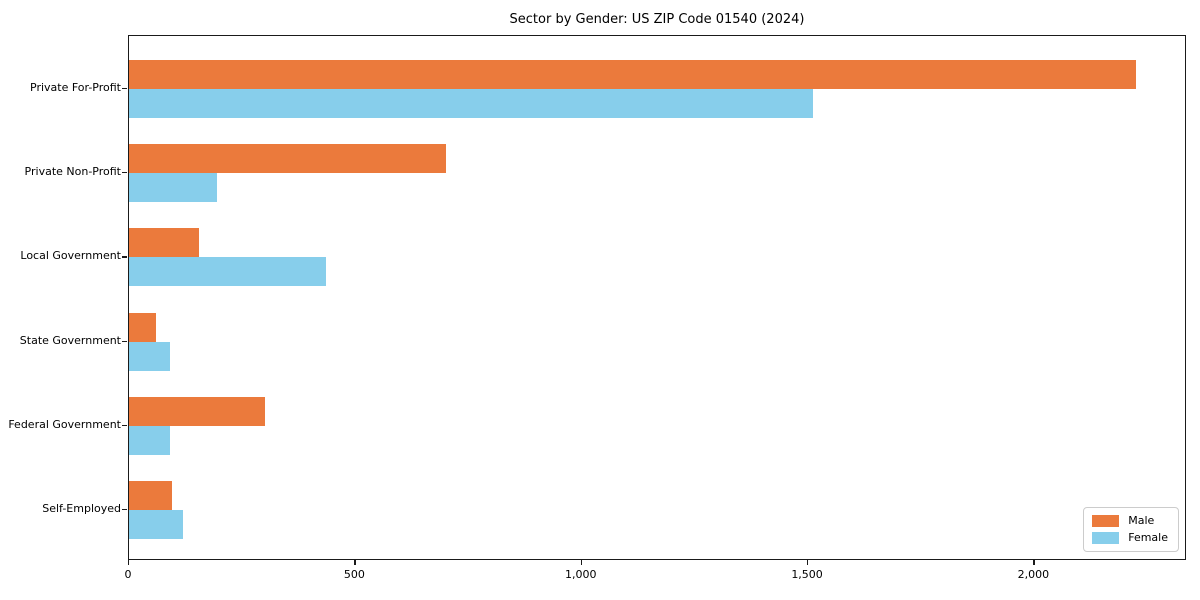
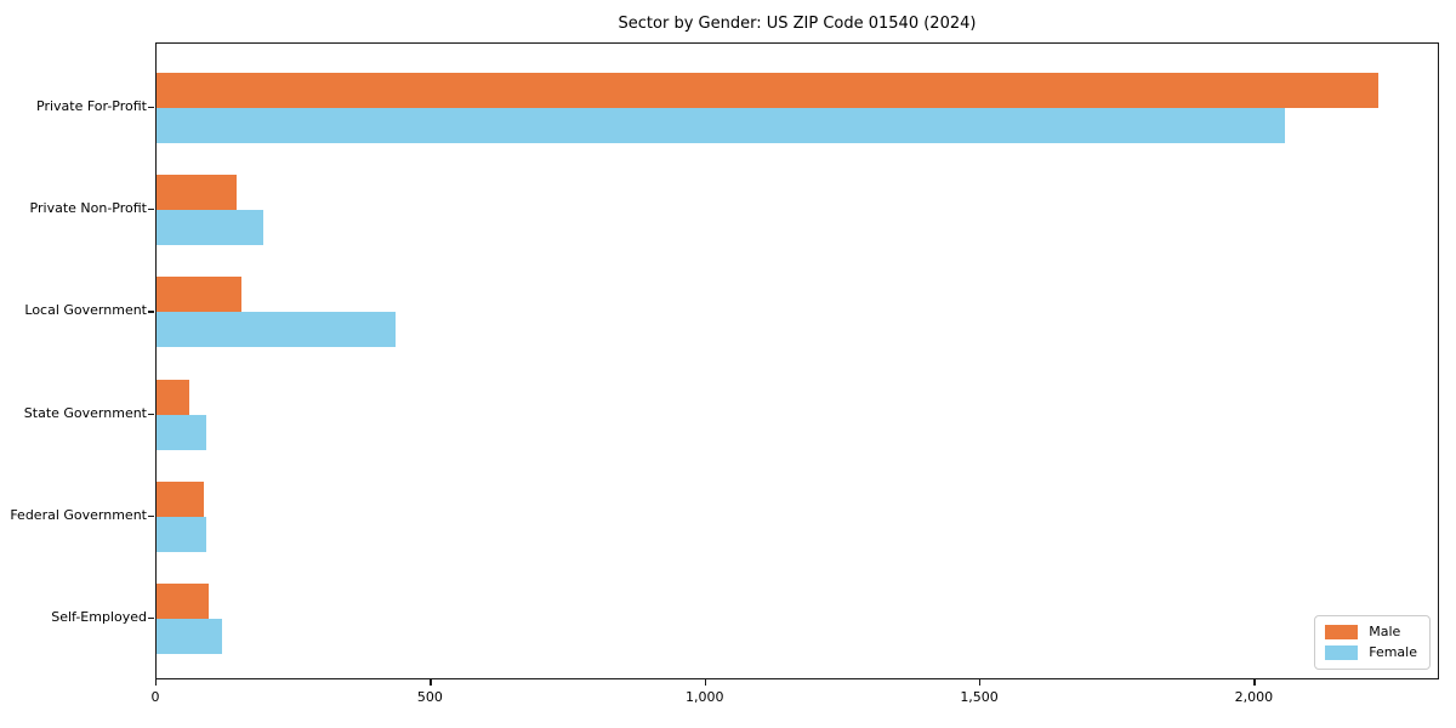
Female/Private For-Profit: 1510 -> 2060
Male/Private Non-Profit: 700 -> 140
Male/Federal Government: 300 -> 80
